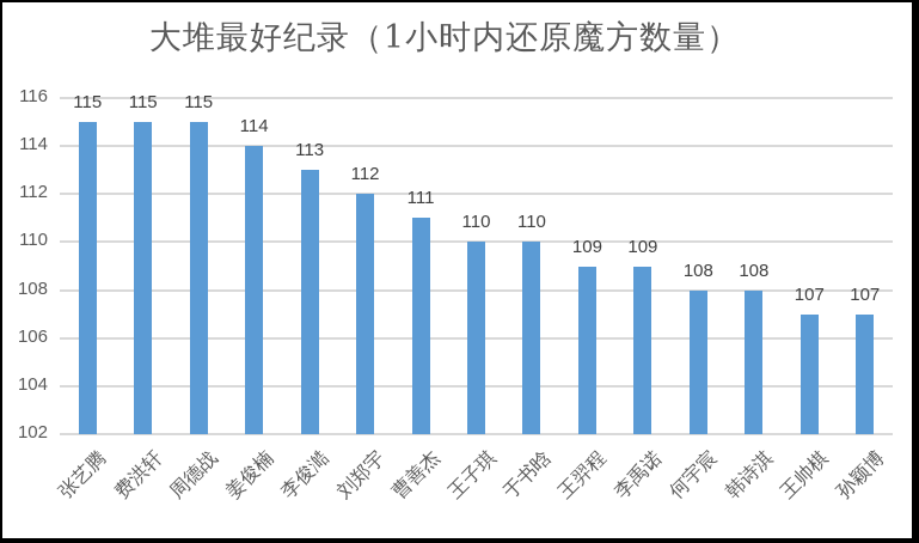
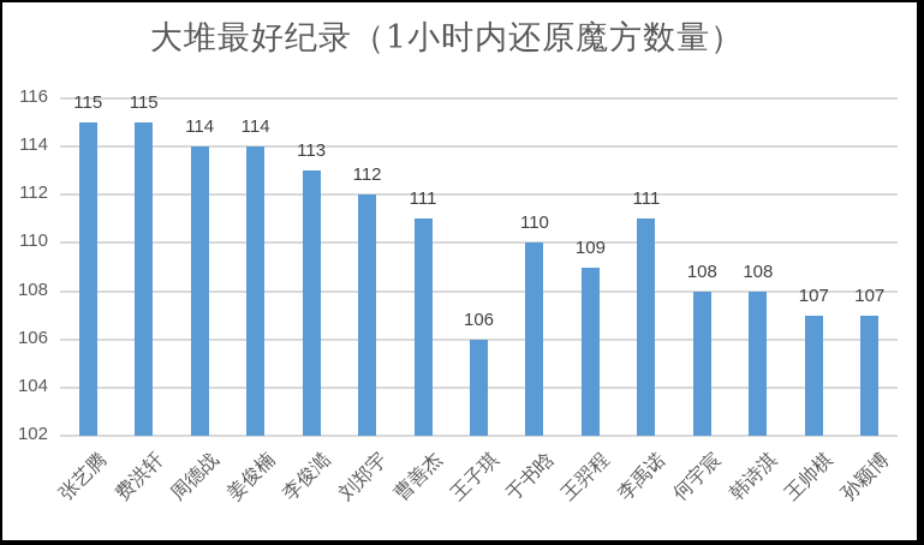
周德战: 115 -> 114
王子琪: 110 -> 106
李禹诺: 109 -> 111
